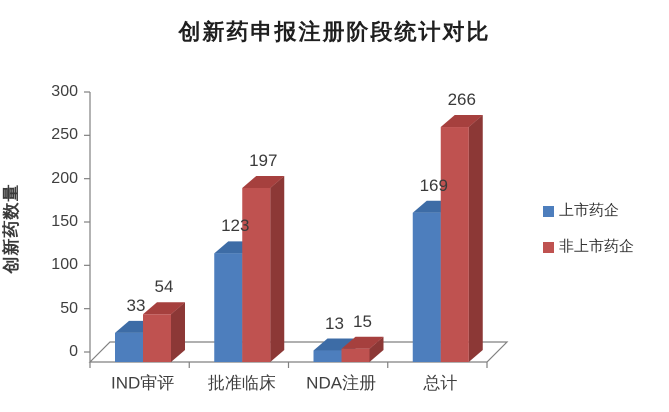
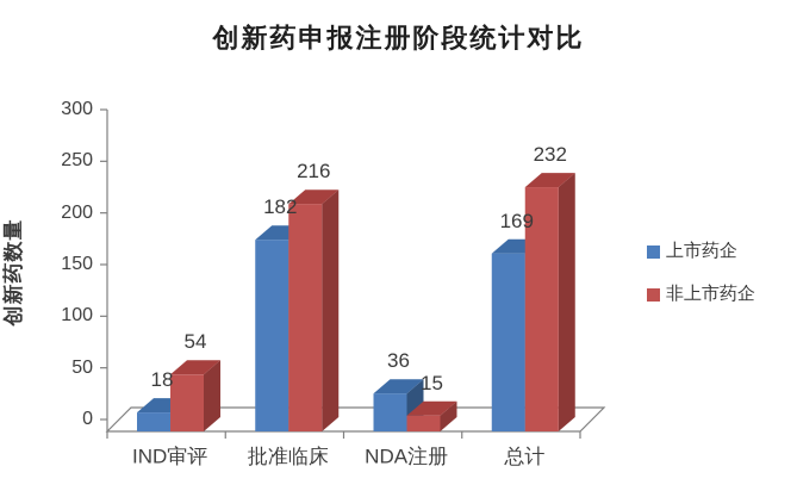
上市药企/IND审评: 33 -> 18
上市药企/批准临床: 123 -> 182
非上市药企/批准临床: 197 -> 216
上市药企/NDA注册: 13 -> 36
非上市药企/总计: 266 -> 232
